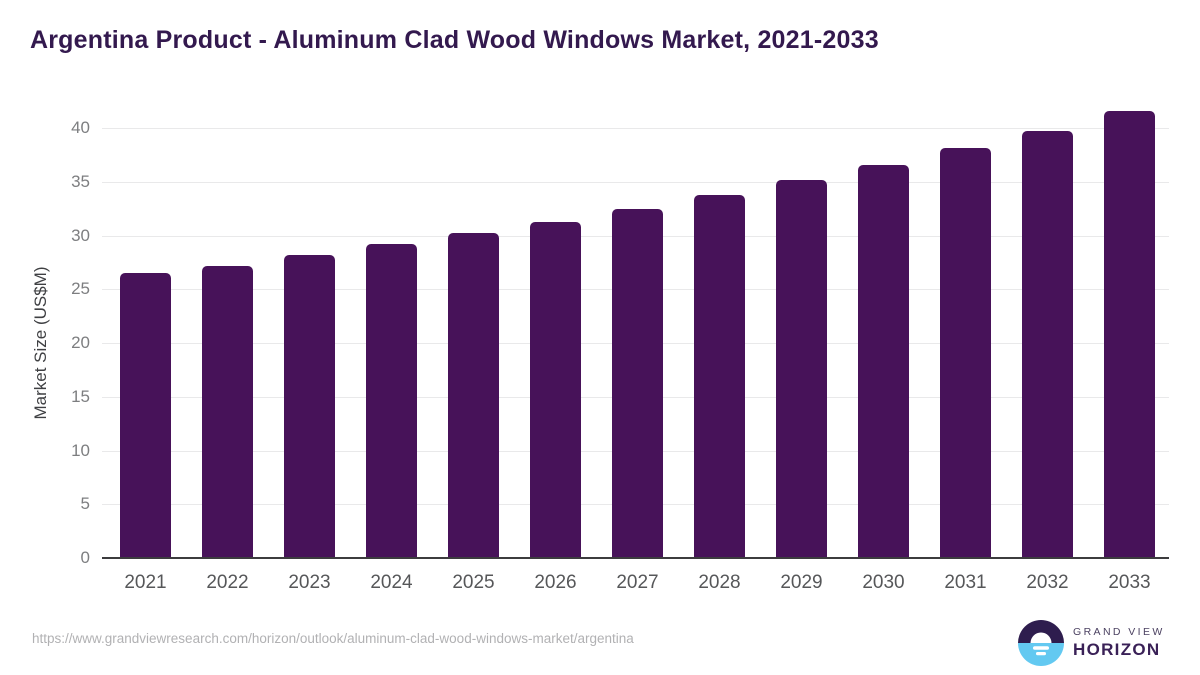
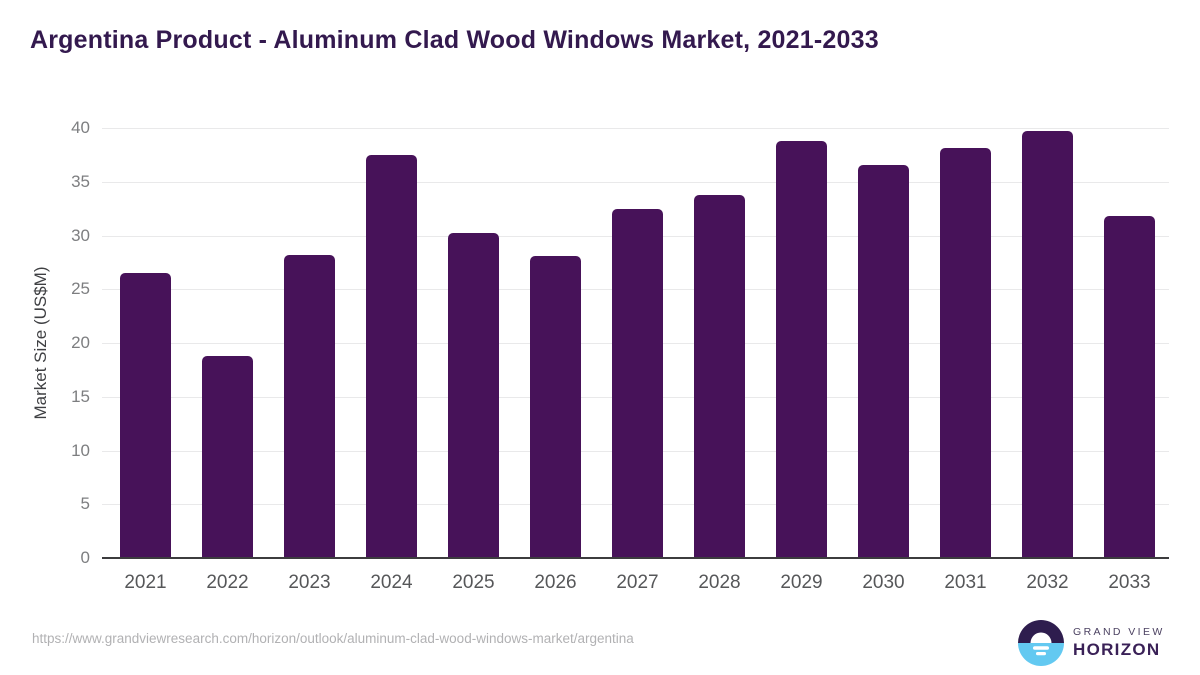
2022: 27.2 -> 18.8
2024: 29.2 -> 37.5
2026: 31.3 -> 28.1
2029: 35.2 -> 38.8
2033: 41.6 -> 31.8
